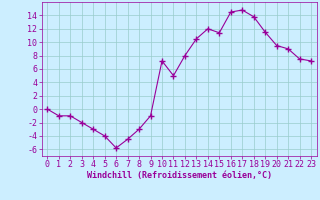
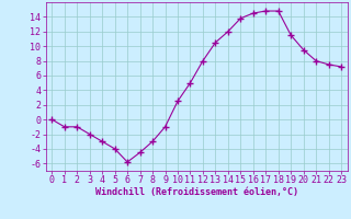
10: 7.2 -> 2.5
15: 11.4 -> 13.8
18: 13.8 -> 14.8
21: 9.0 -> 8.0
